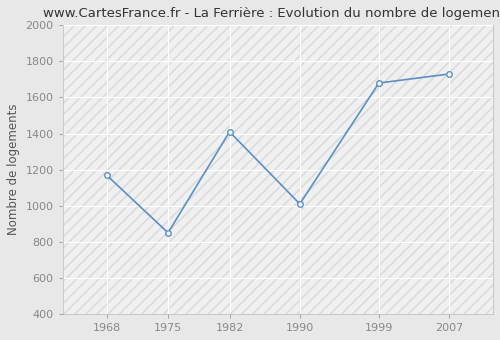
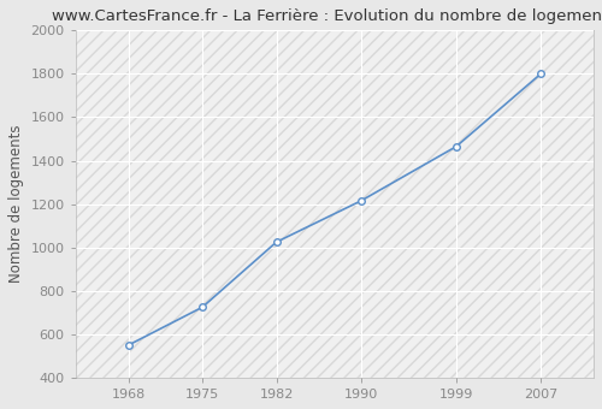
1968: 1170 -> 550
1975: 850 -> 720
1982: 1410 -> 1020
1990: 1010 -> 1220
1999: 1680 -> 1460
2007: 1730 -> 1800
